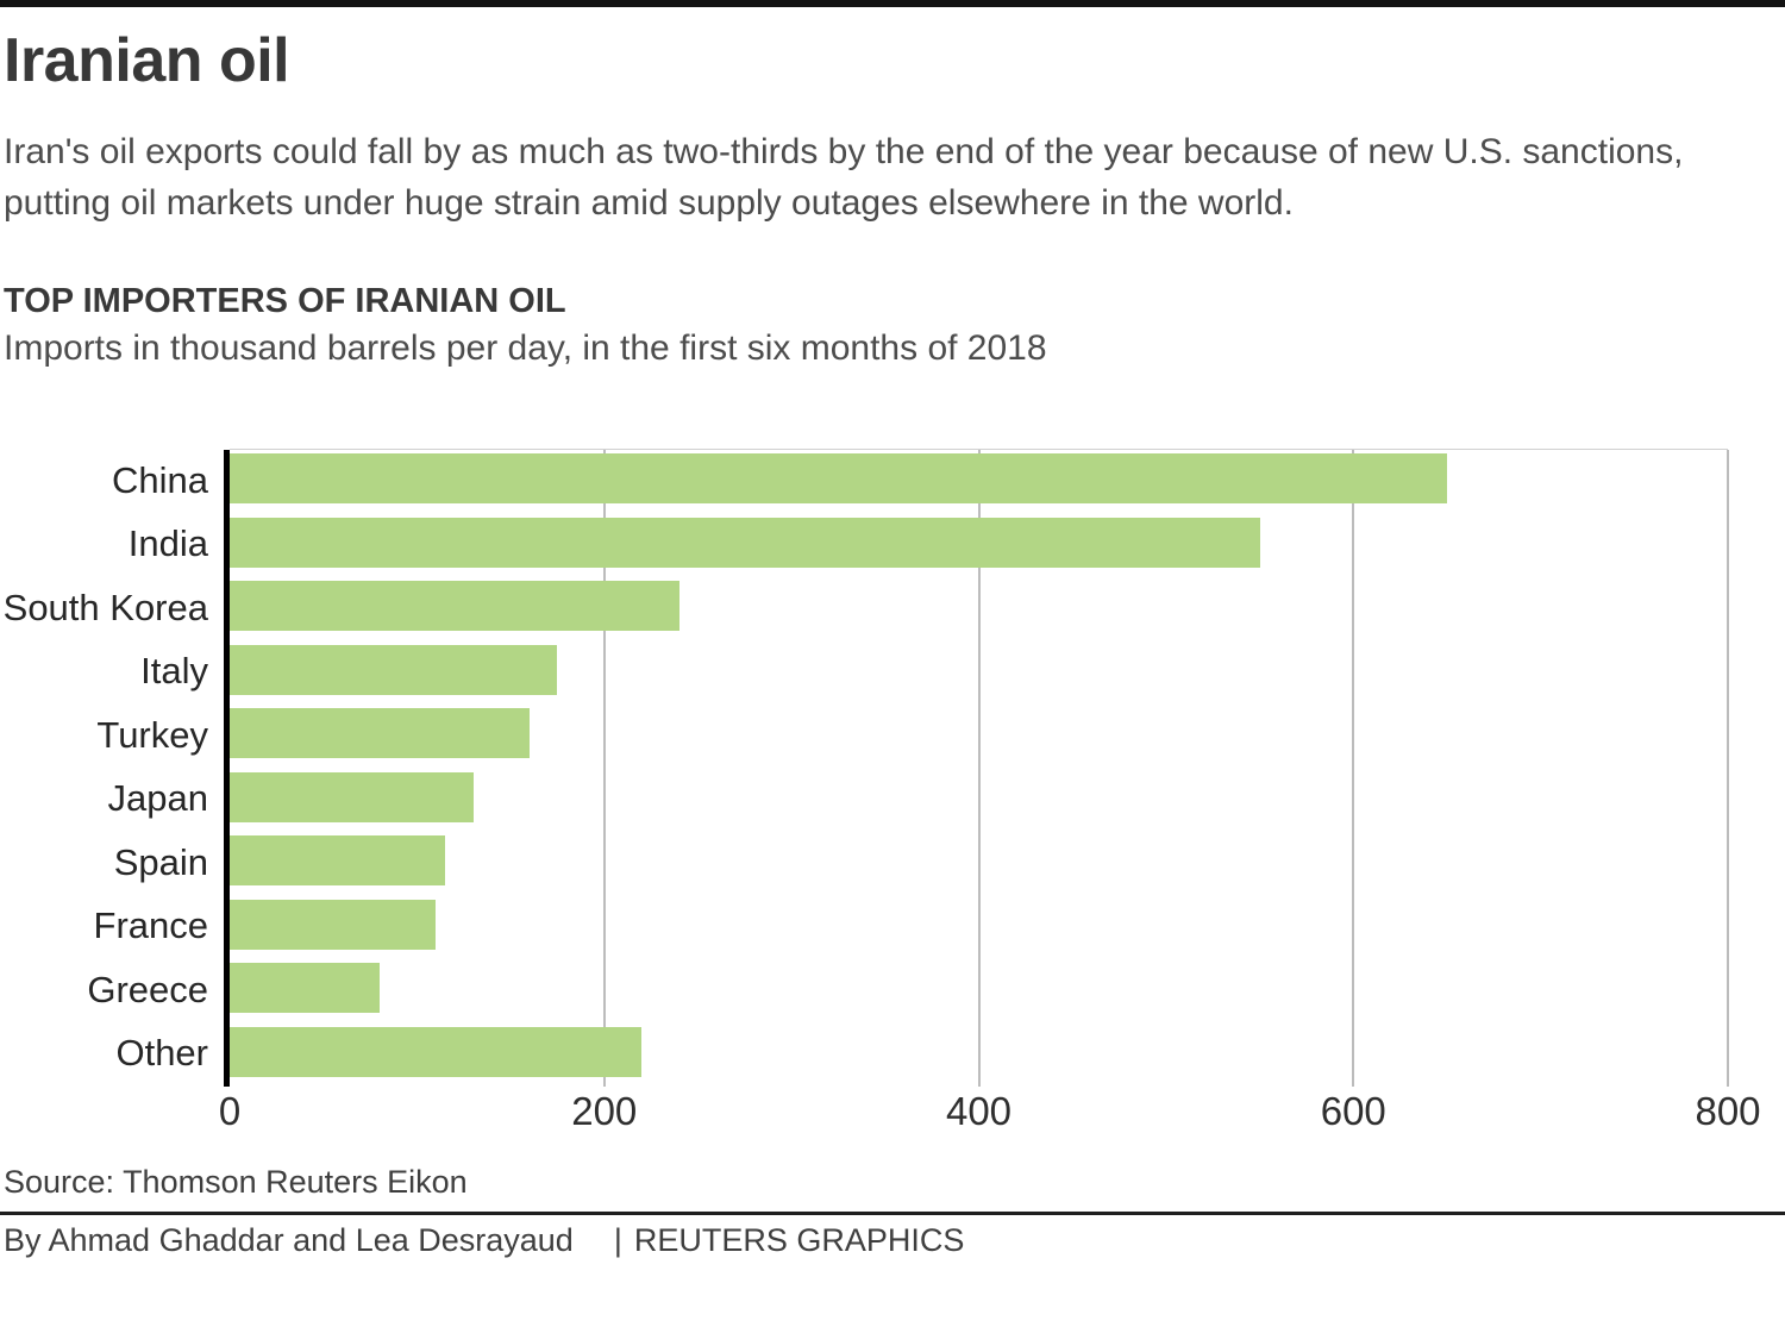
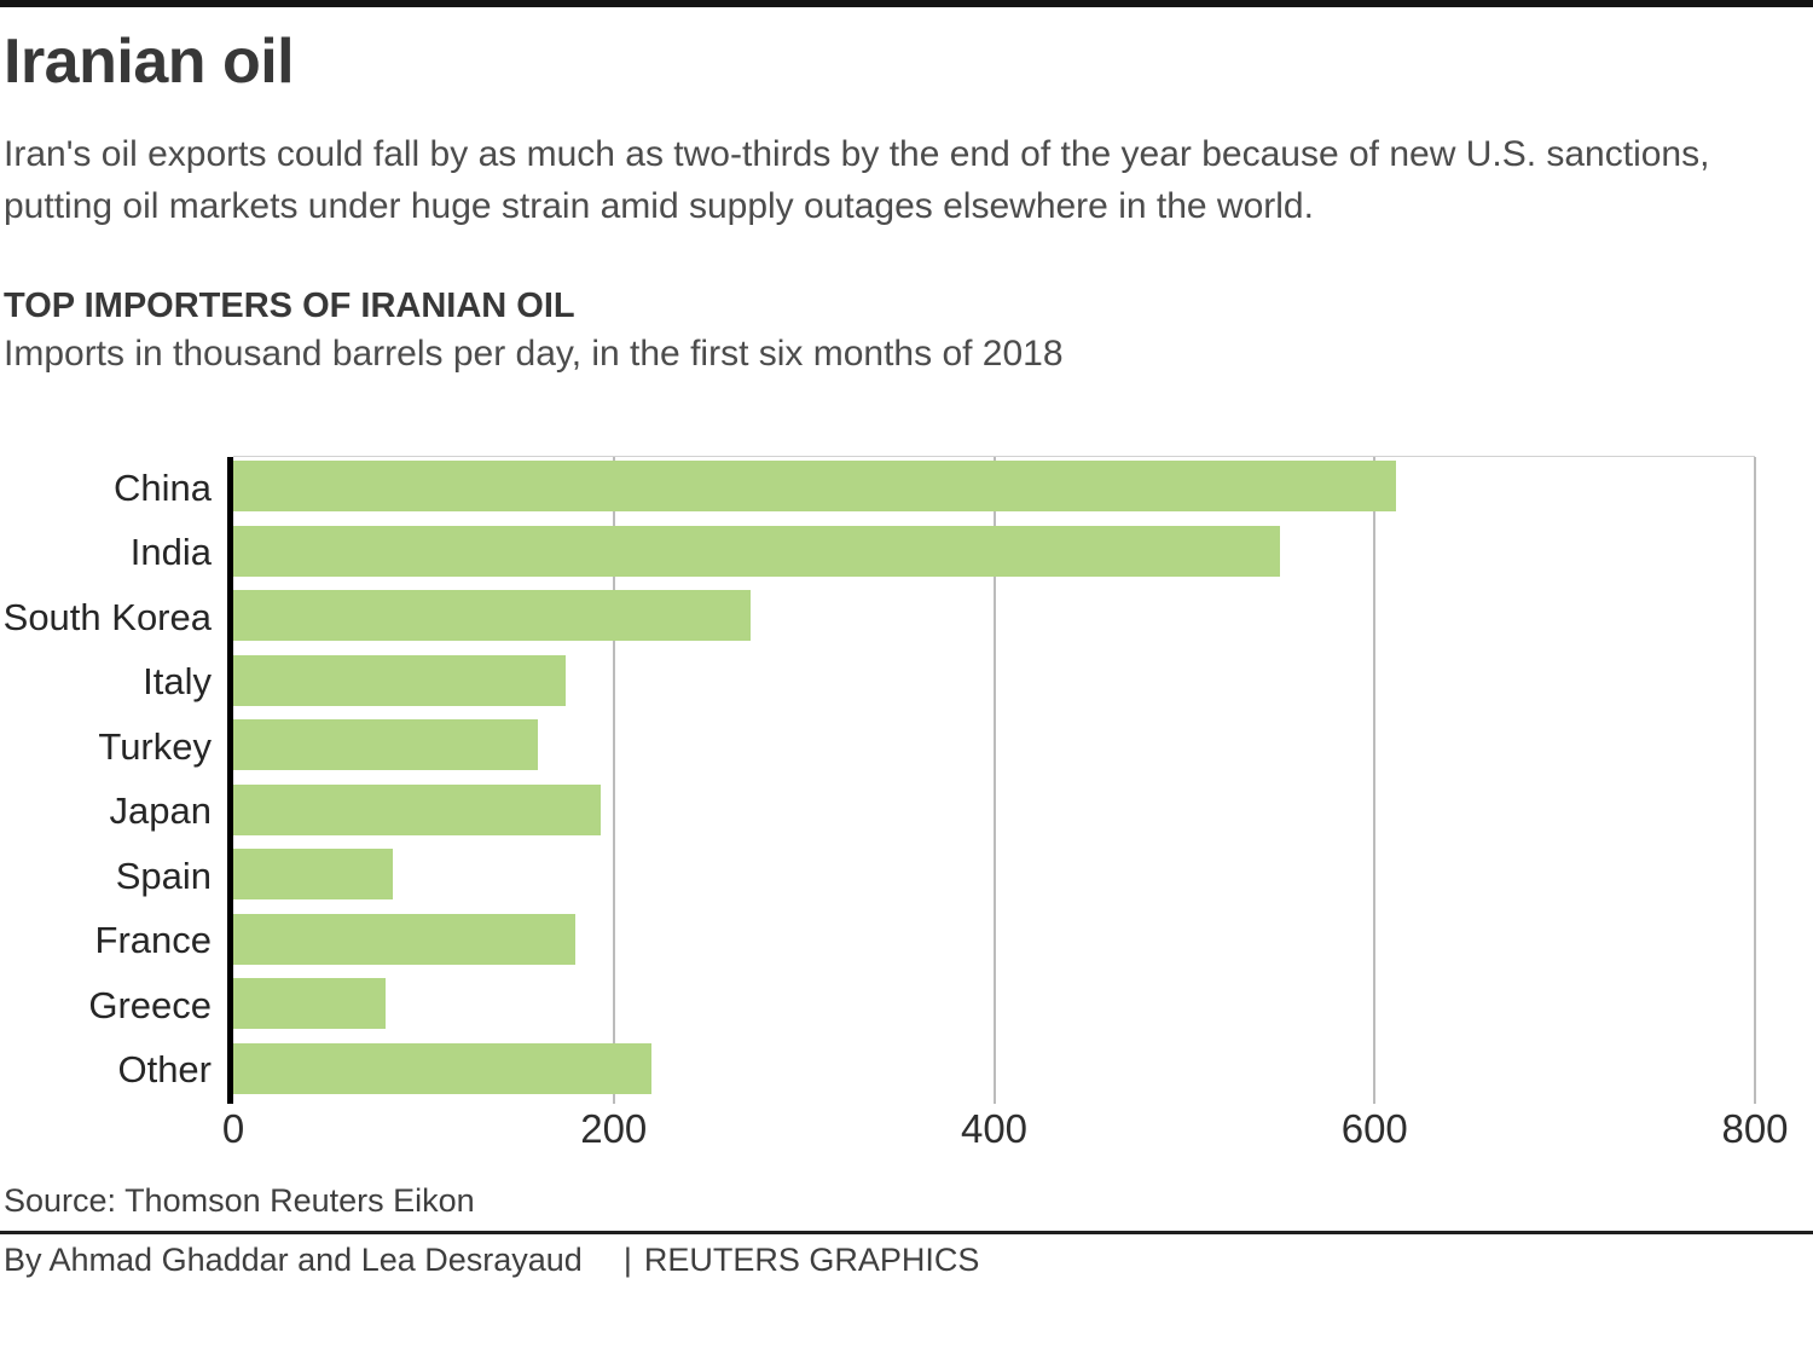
China: 650 -> 611
South Korea: 240 -> 272
Japan: 130 -> 193
Spain: 115 -> 84
France: 110 -> 180
